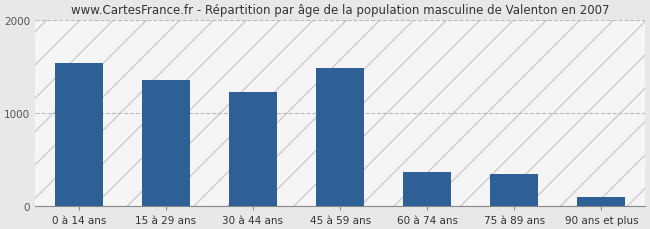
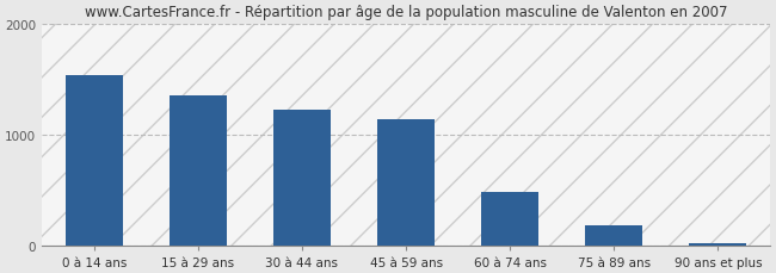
45 à 59 ans: 1480 -> 1140
60 à 74 ans: 360 -> 480
75 à 89 ans: 340 -> 180
90 ans et plus: 100 -> 20
